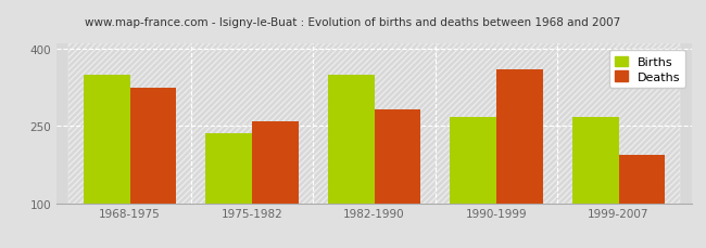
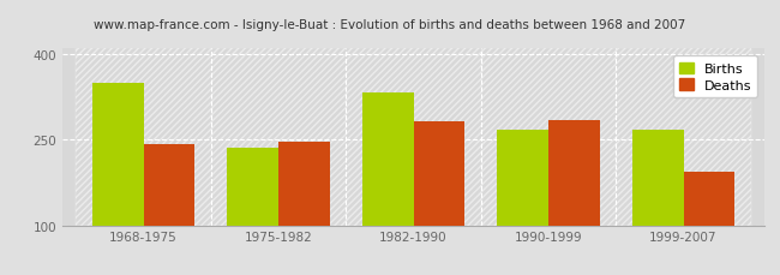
Deaths/1968-1975: 325 -> 242
Deaths/1975-1982: 260 -> 247
Births/1982-1990: 350 -> 332
Deaths/1990-1999: 360 -> 284
